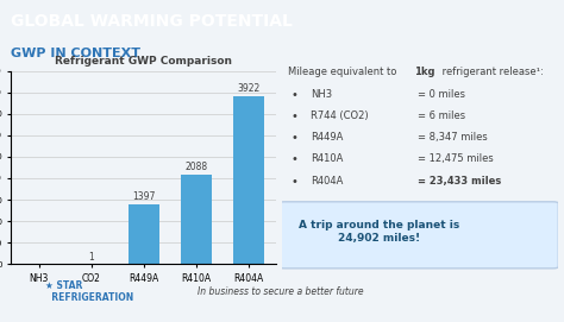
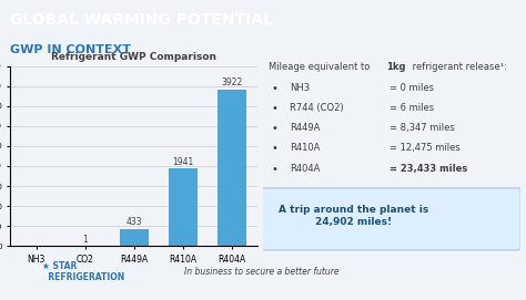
R449A: 1397 -> 433
R410A: 2088 -> 1941
